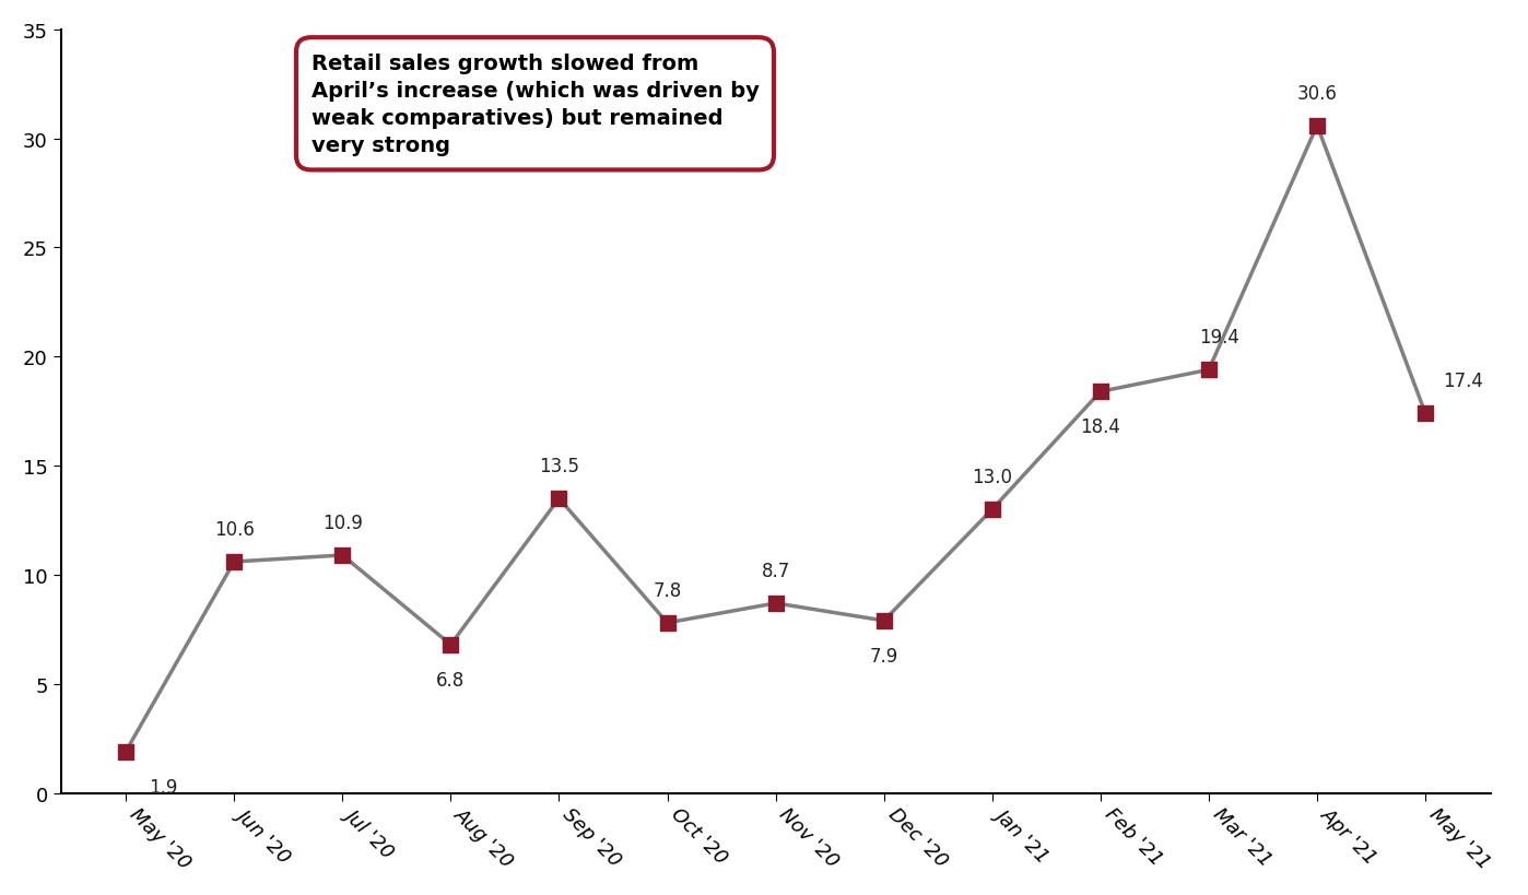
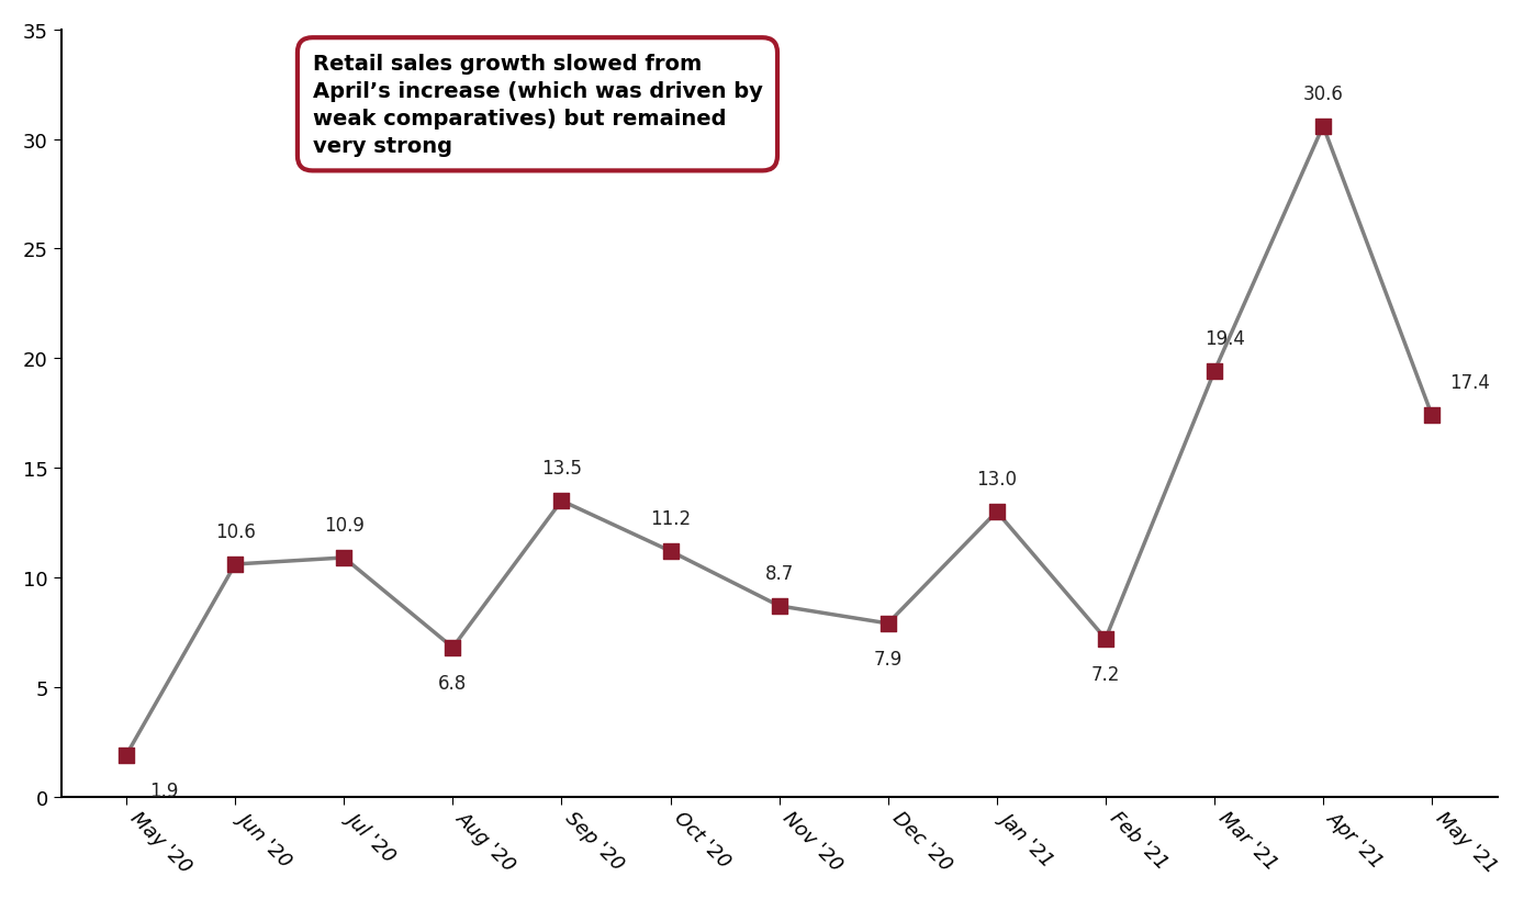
Oct '20: 7.8 -> 11.2
Feb '21: 18.4 -> 7.2
